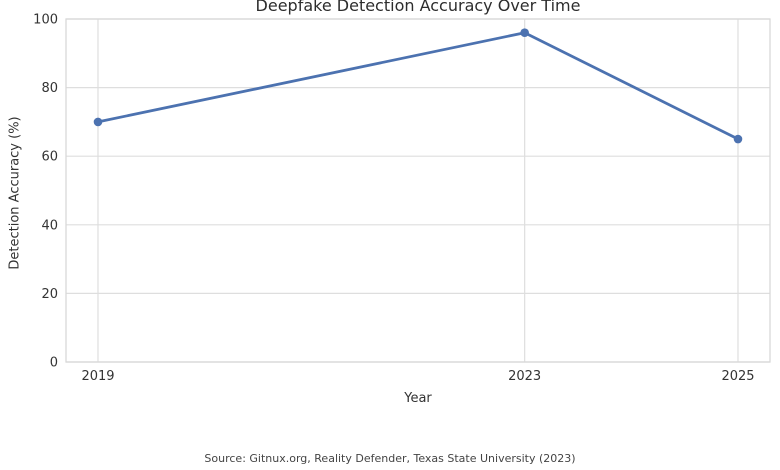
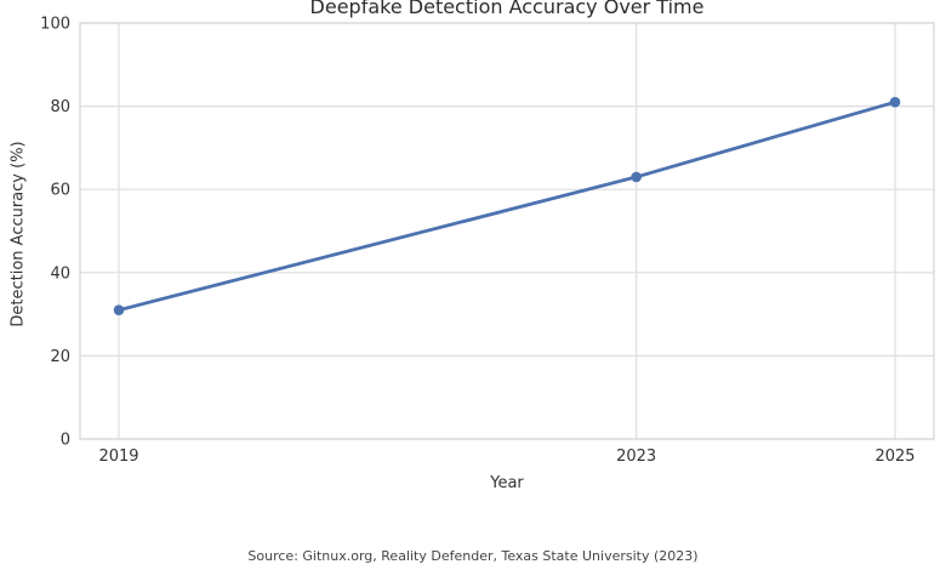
2019: 70 -> 31
2023: 96 -> 63
2025: 65 -> 81
